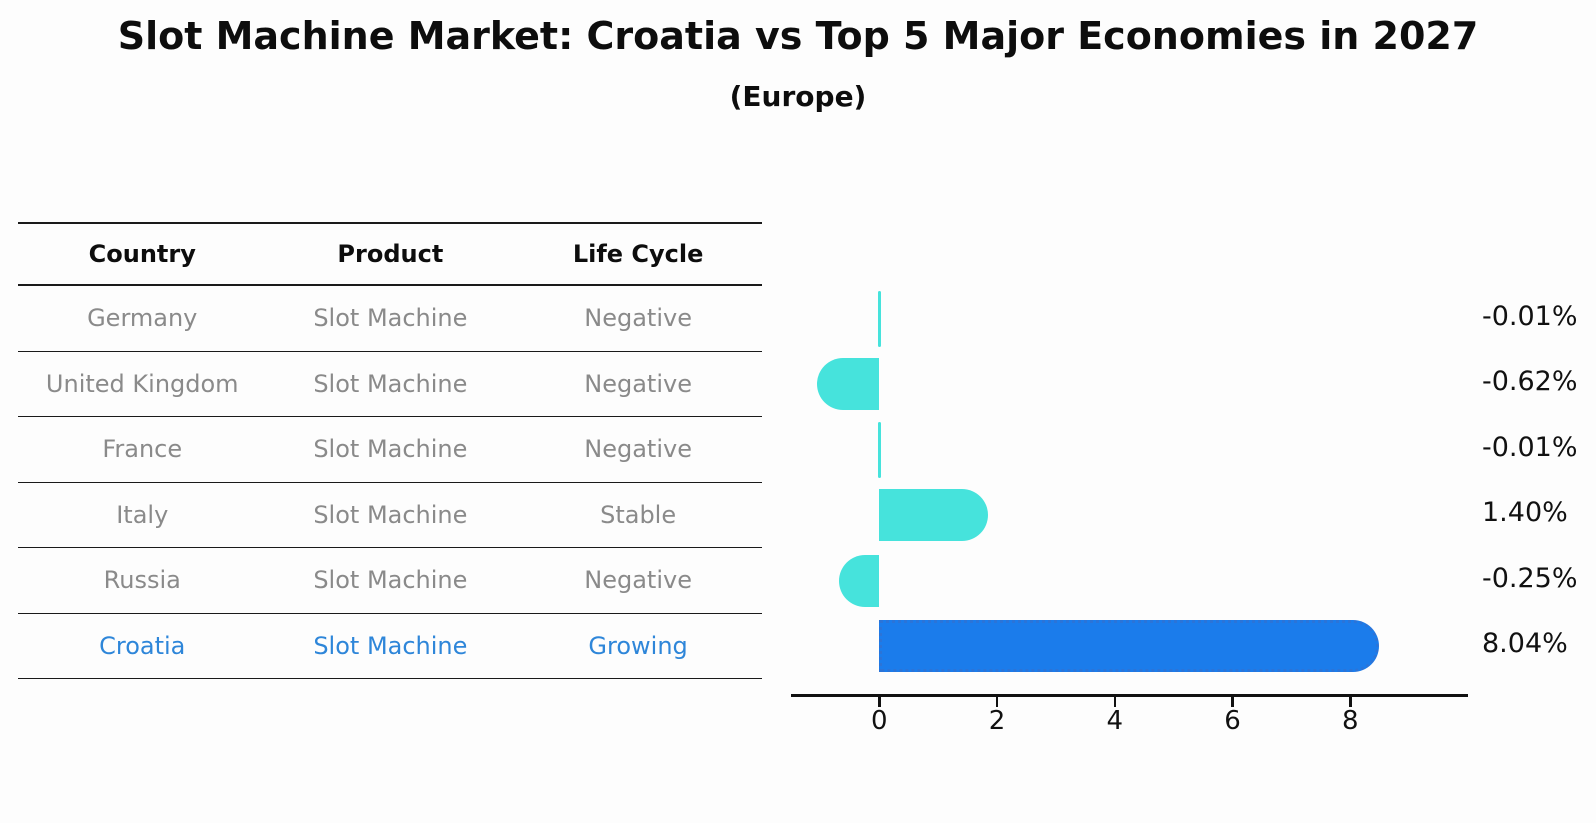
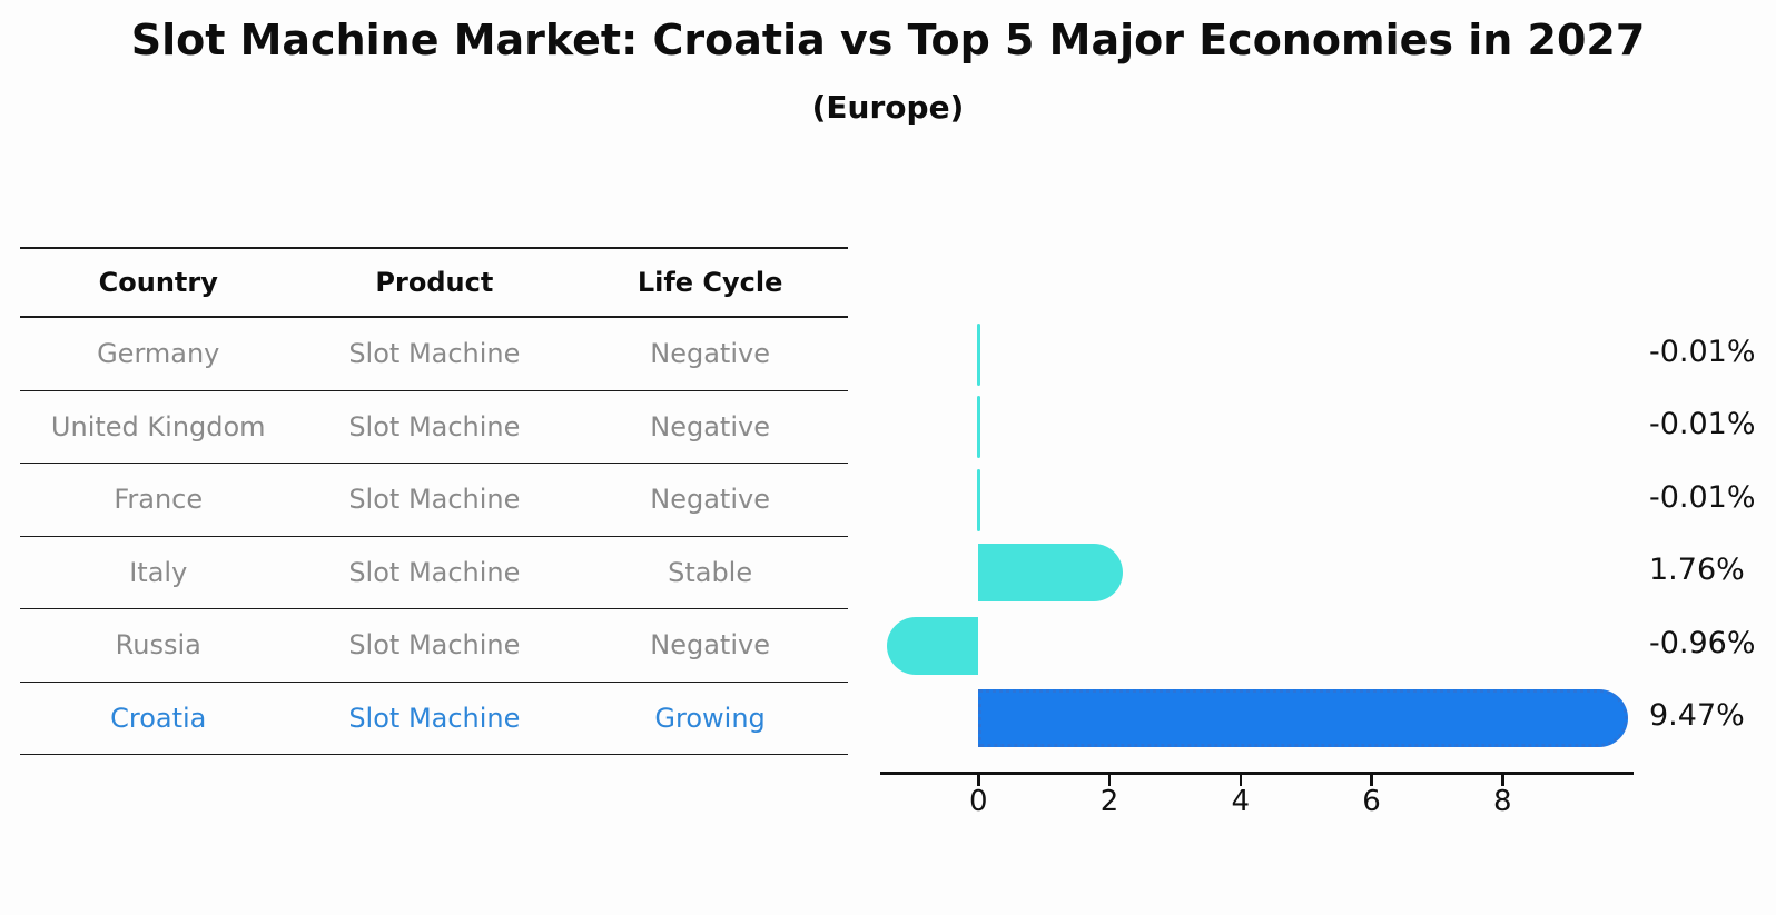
United Kingdom: -0.62% -> -0.01%
Italy: 1.40% -> 1.76%
Russia: -0.25% -> -0.96%
Croatia: 8.04% -> 9.47%
